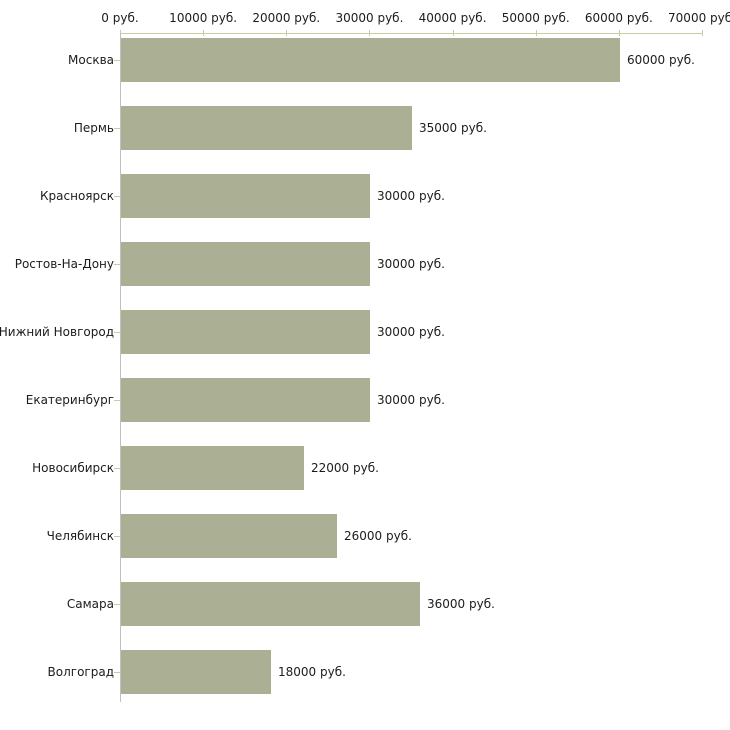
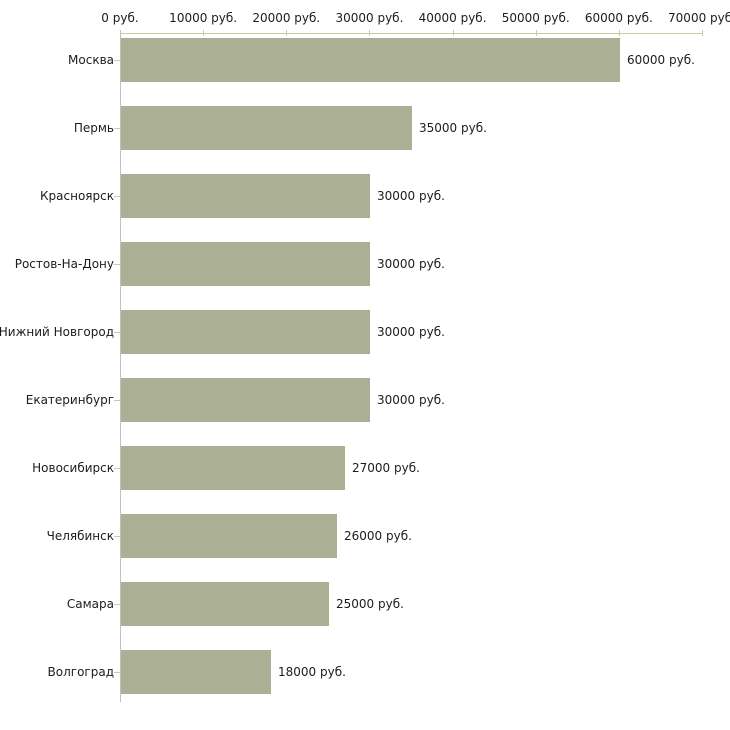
Новосибирск: 22000 -> 27000
Самара: 36000 -> 25000
